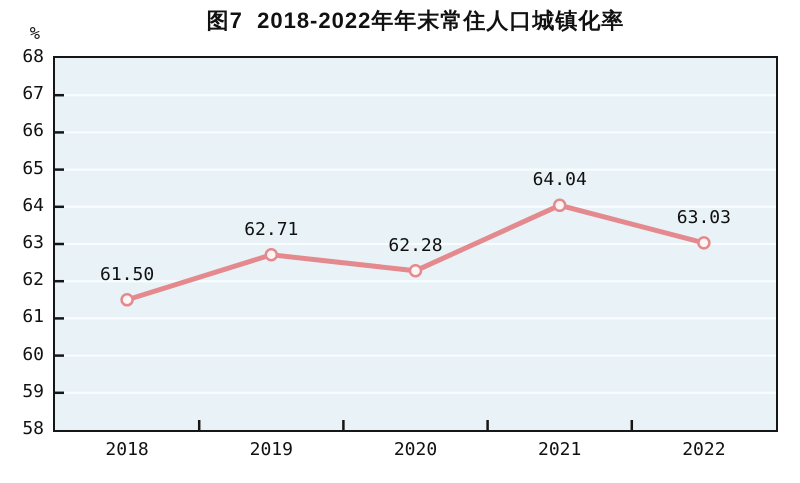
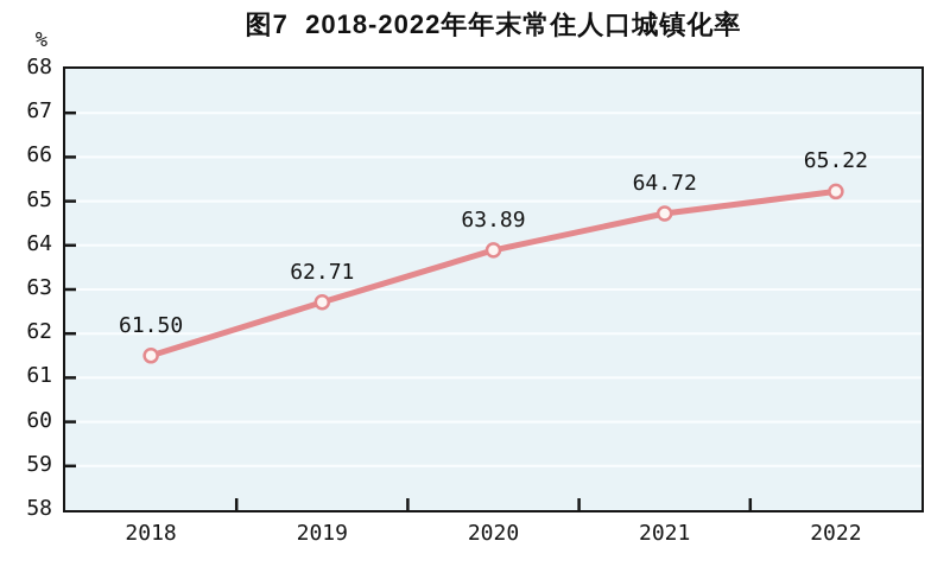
2020: 62.28 -> 63.89
2021: 64.04 -> 64.72
2022: 63.03 -> 65.22
